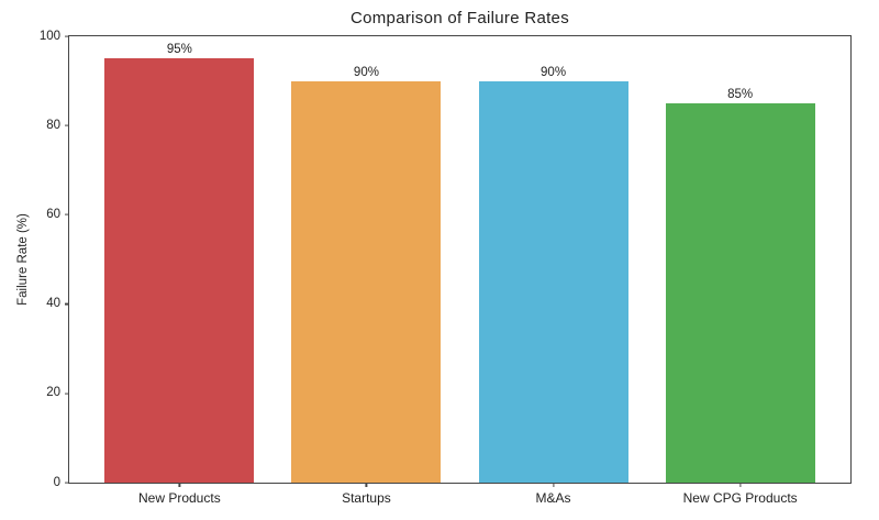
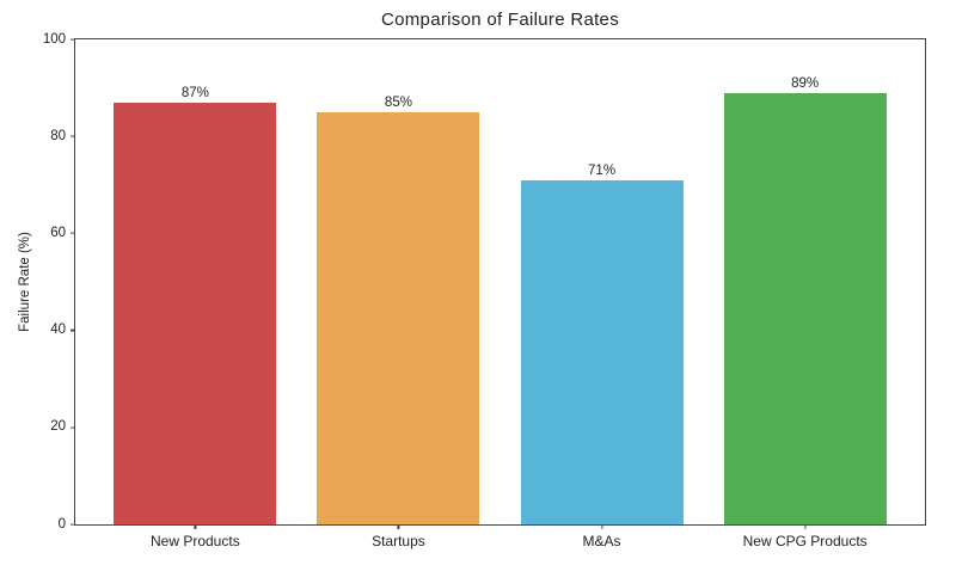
New Products: 95% -> 87%
Startups: 90% -> 85%
M&As: 90% -> 71%
New CPG Products: 85% -> 89%
